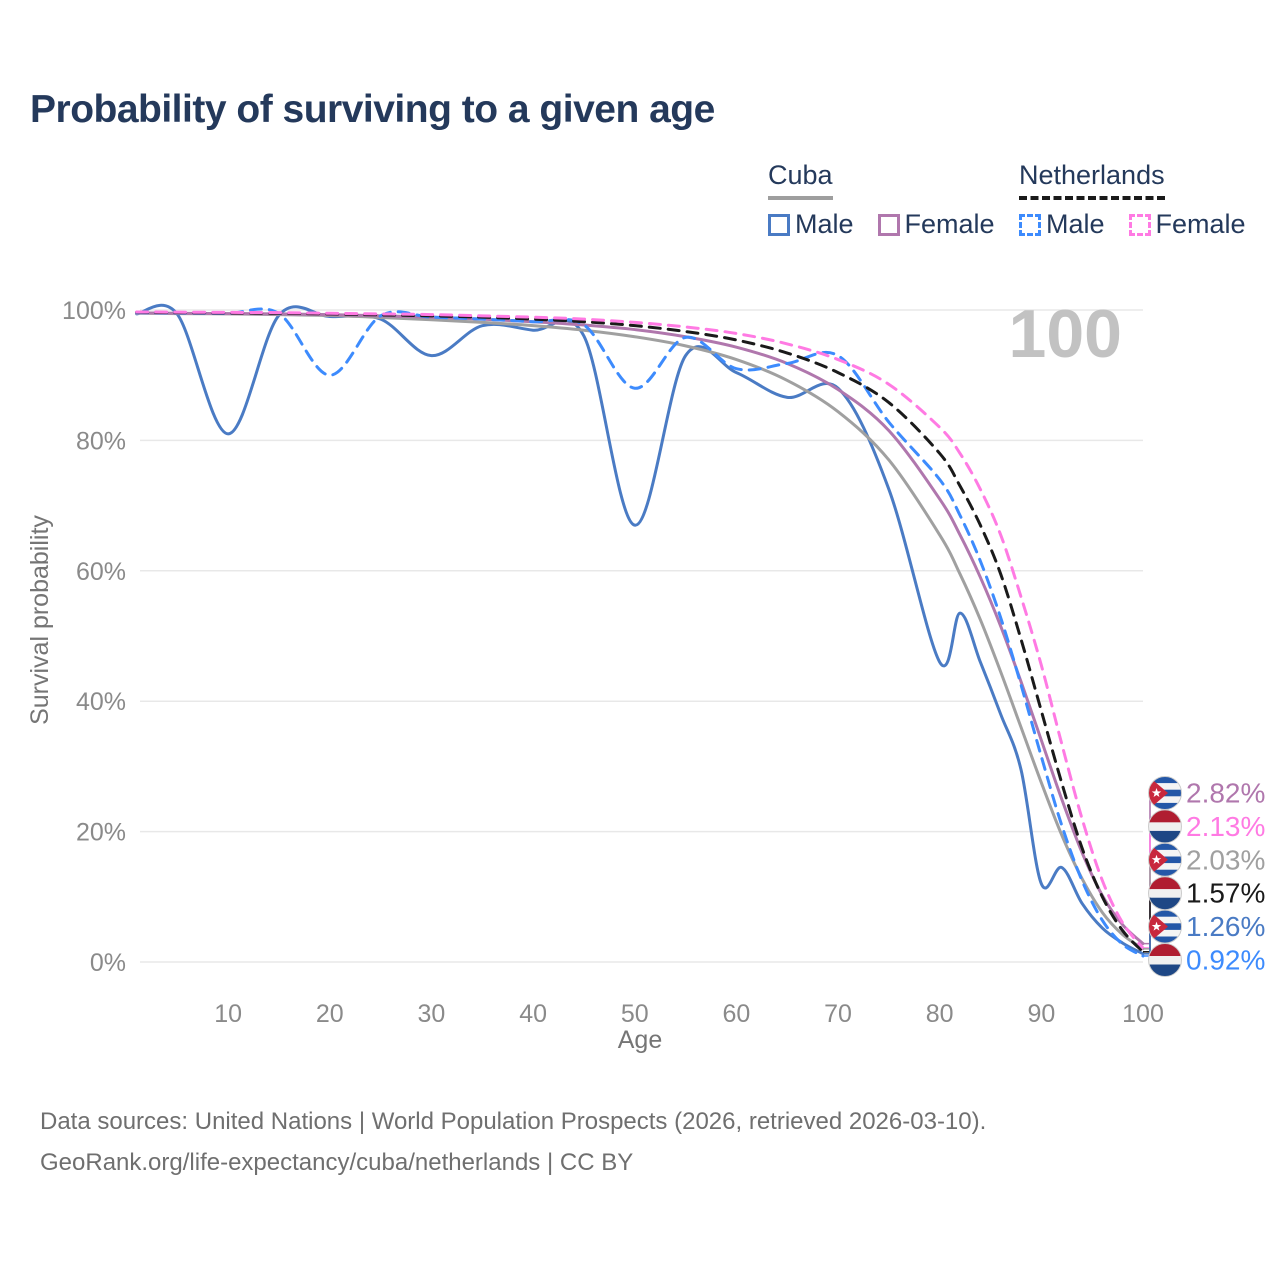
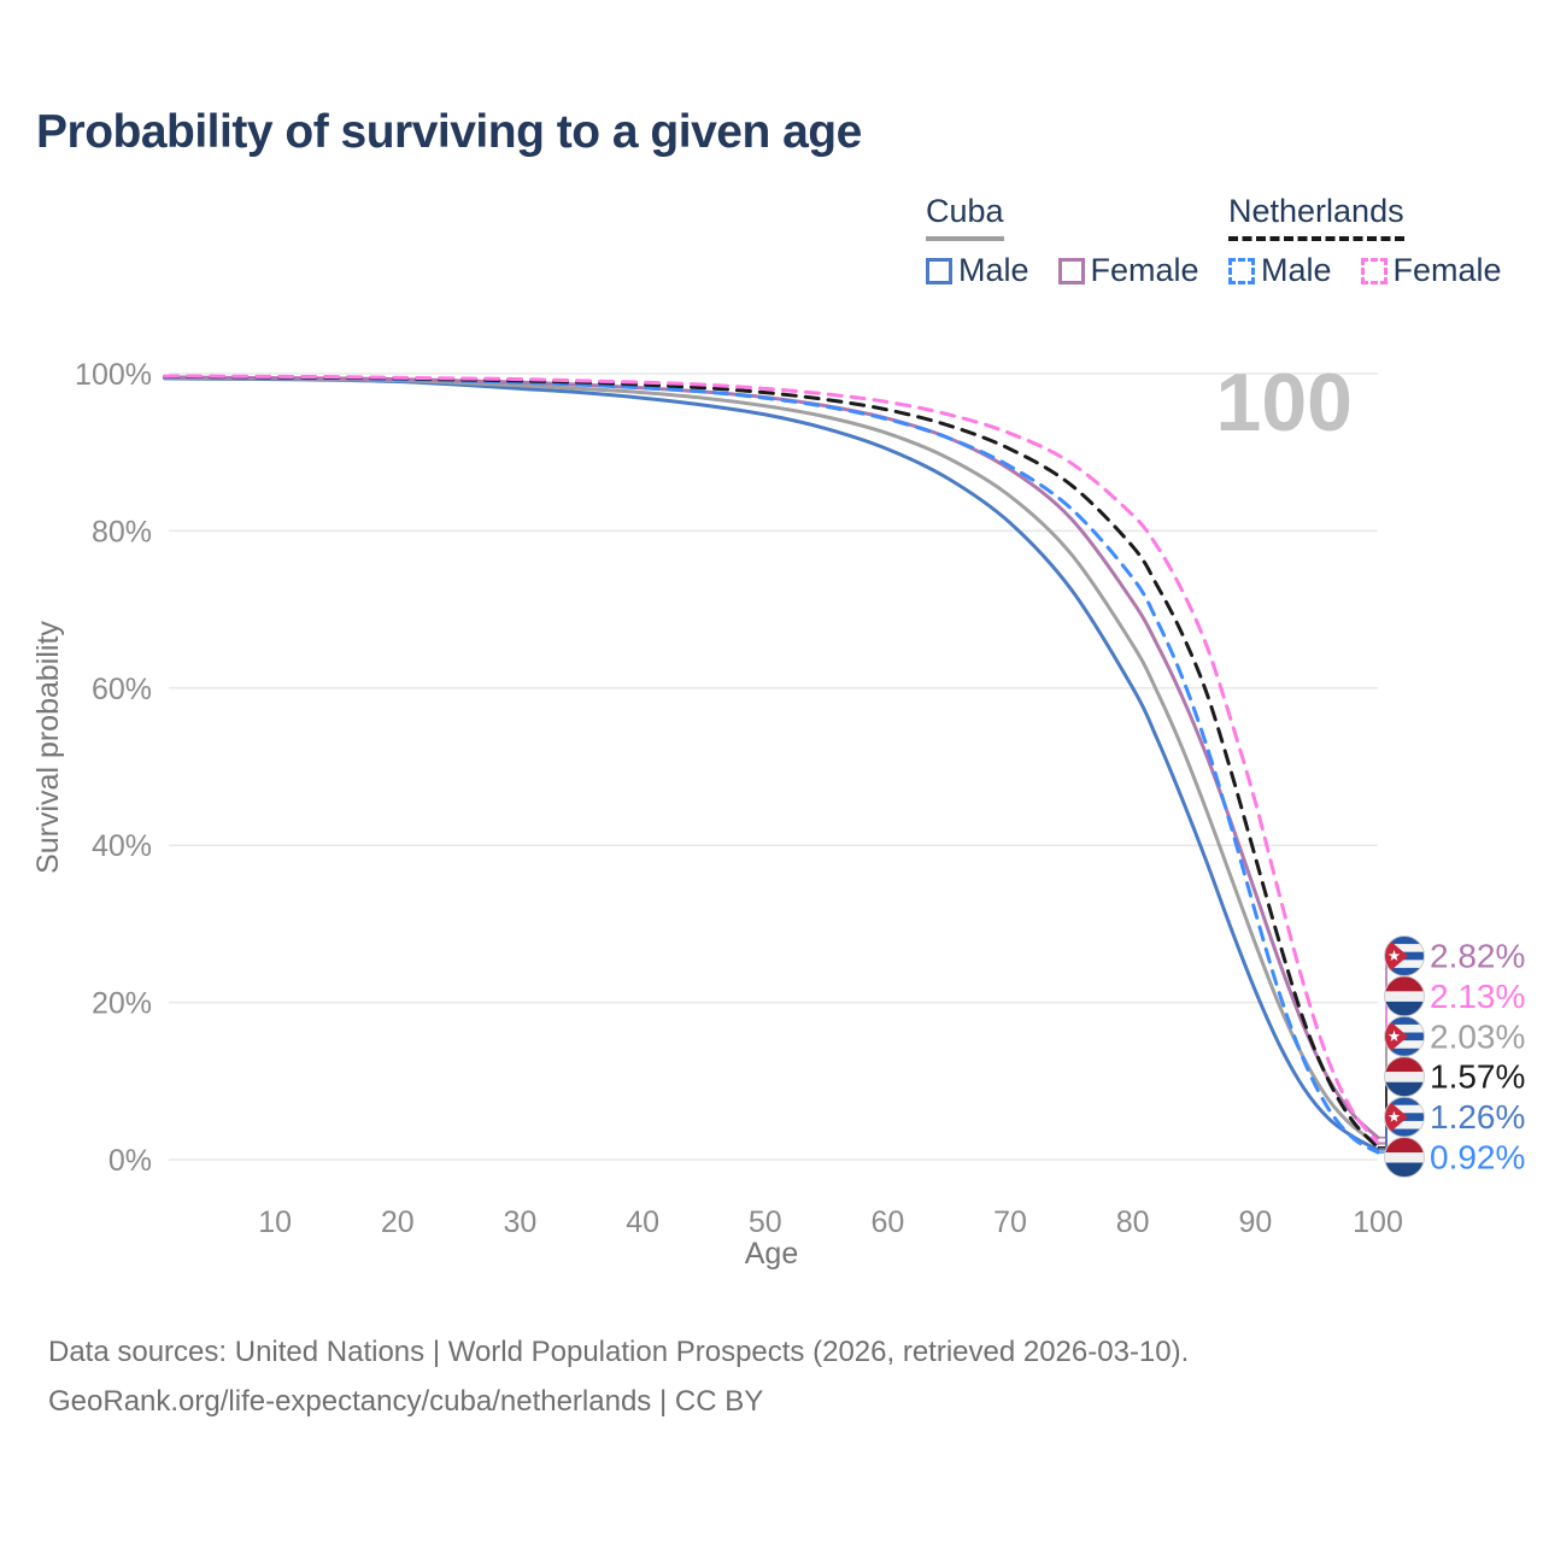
Cuba Male/10: 81% -> 99%
Netherlands Male/20: 90% -> 99%
Cuba Male/30: 93% -> 98%
Cuba Male/50: 67% -> 95%
Netherlands Male/50: 88% -> 97%
Netherlands Male/60: 91% -> 94%
Cuba Male/70: 88% -> 81%
Netherlands Male/70: 93% -> 88%
Cuba Male/80: 46% -> 60%
Cuba Male/90: 12% -> 22%
